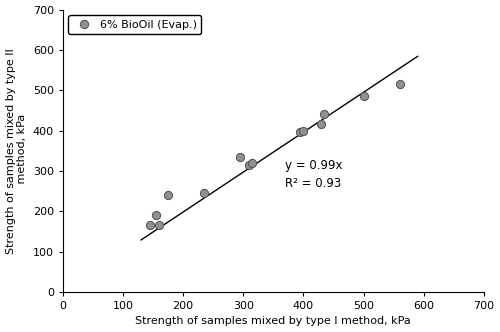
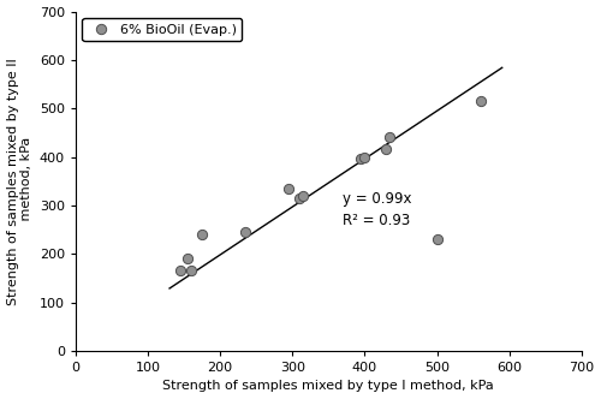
500: 485 -> 230
